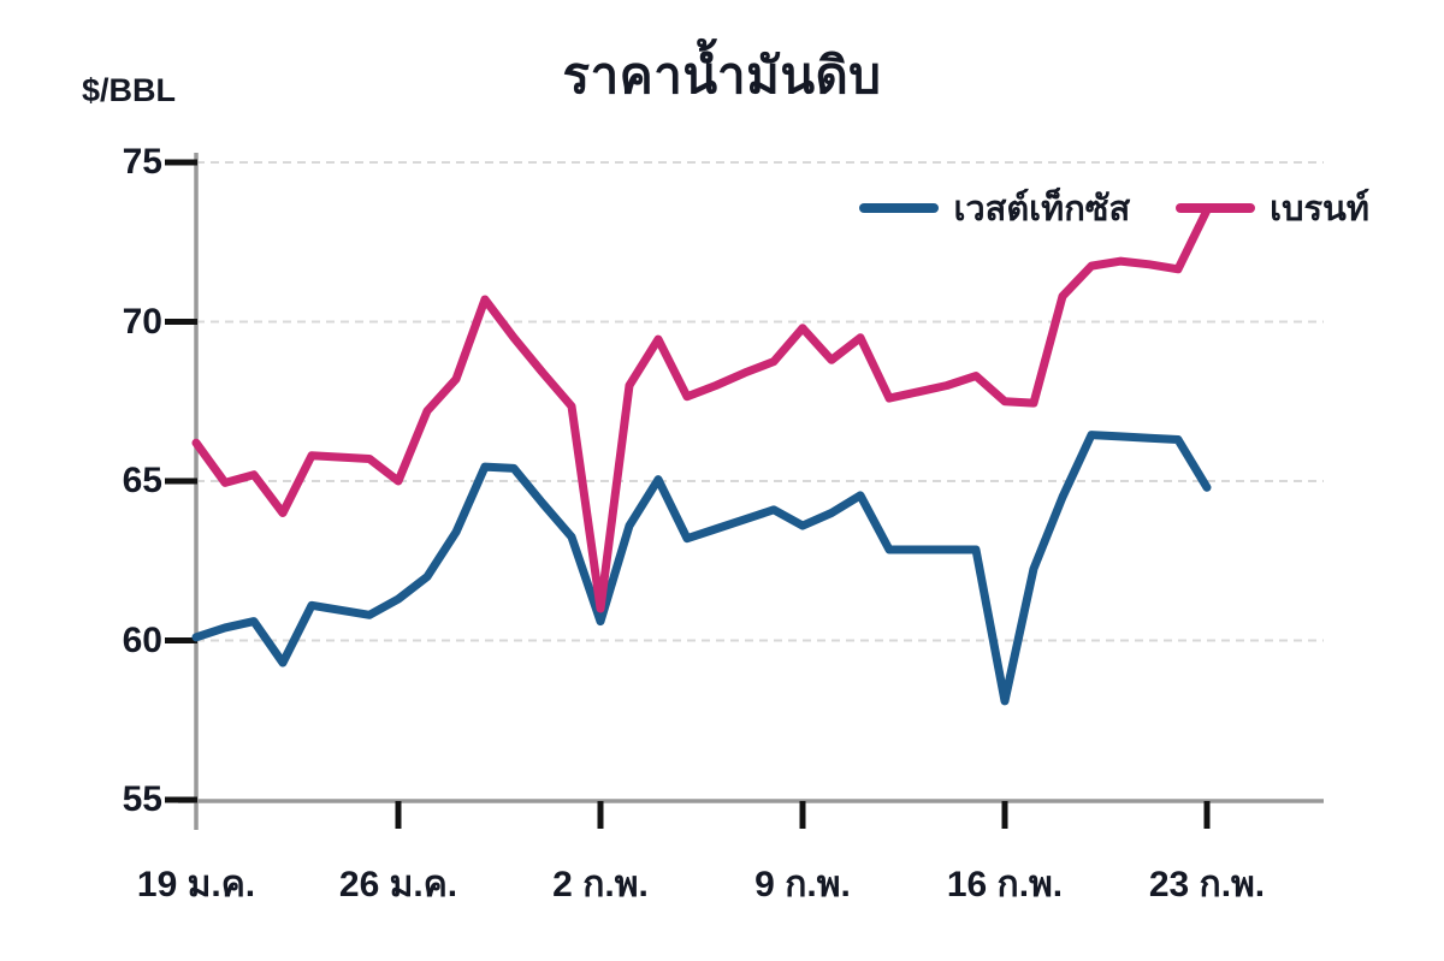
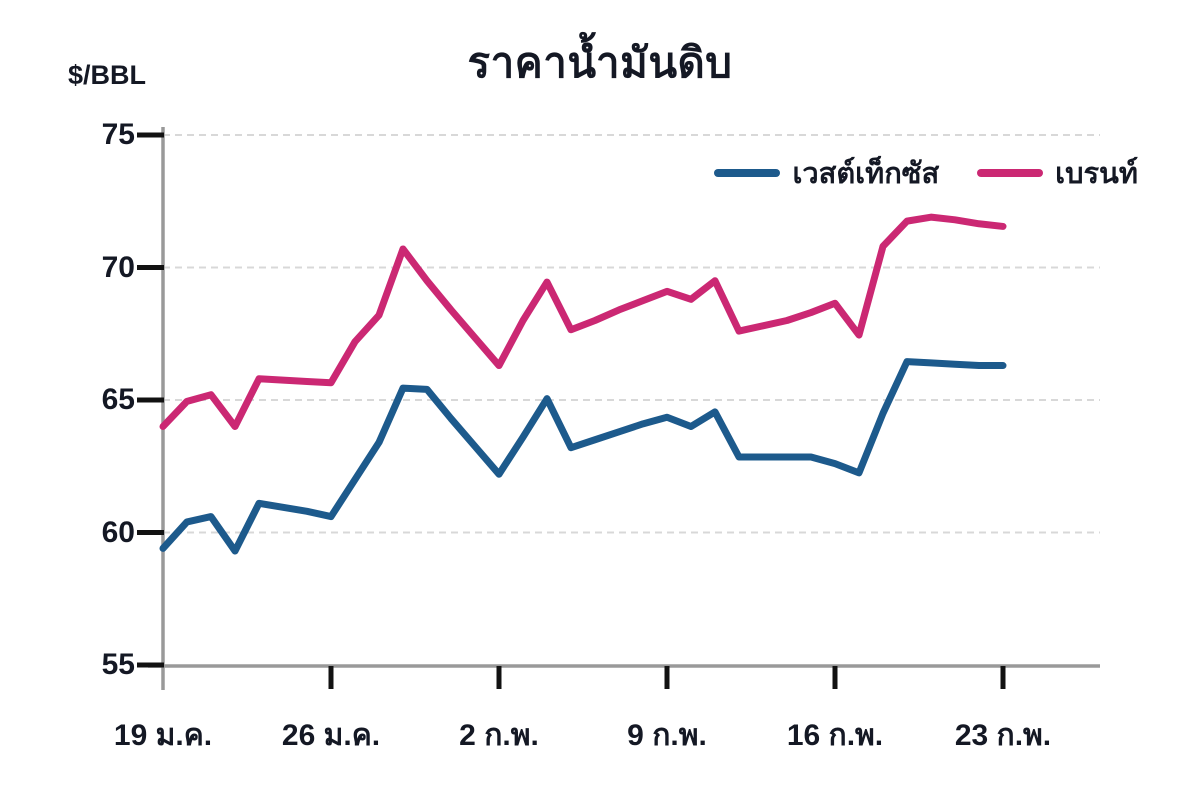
เวสต์เท็กซัส/19 ม.ค.: 60.1 -> 59.4
เบรนท์/19 ม.ค.: 66.2 -> 64.0
เวสต์เท็กซัส/26 ม.ค.: 61.3 -> 60.6
เบรนท์/26 ม.ค.: 65.0 -> 65.7
เวสต์เท็กซัส/2 ก.พ.: 60.6 -> 62.2
เบรนท์/2 ก.พ.: 61.0 -> 66.3
เวสต์เท็กซัส/9 ก.พ.: 63.6 -> 64.3
เบรนท์/9 ก.พ.: 69.8 -> 69.1
เวสต์เท็กซัส/16 ก.พ.: 58.1 -> 62.6
เบรนท์/16 ก.พ.: 67.5 -> 68.7
เวสต์เท็กซัส/23 ก.พ.: 64.8 -> 66.3
เบรนท์/23 ก.พ.: 73.5 -> 71.5
